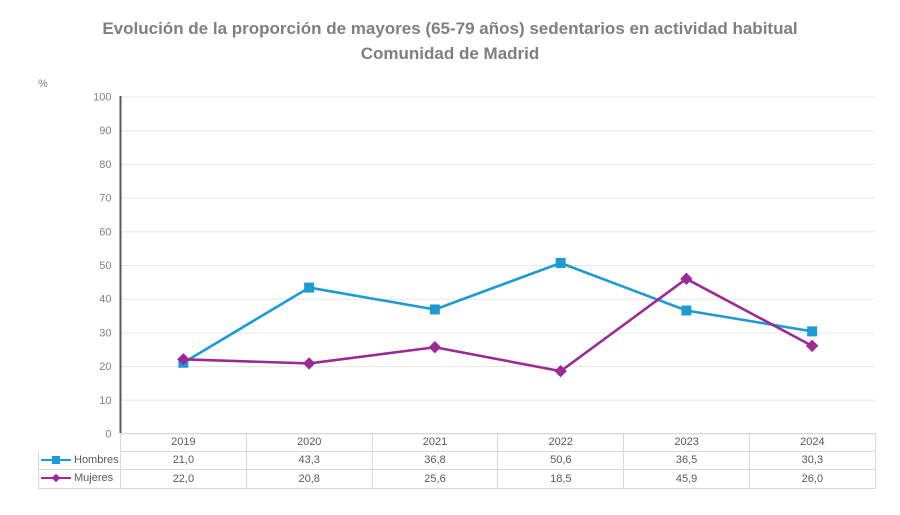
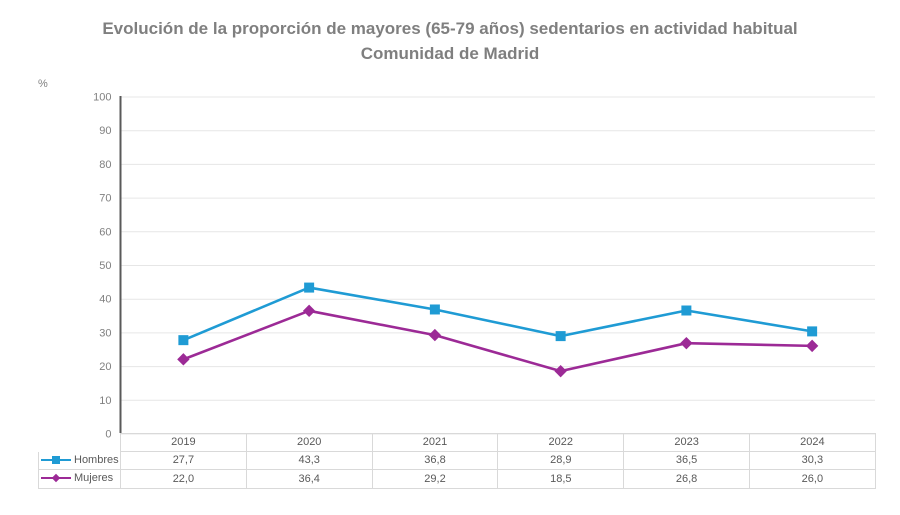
Hombres/2019: 21,0 -> 27,7
Mujeres/2020: 20,8 -> 36,4
Mujeres/2021: 25,6 -> 29,2
Hombres/2022: 50,6 -> 28,9
Mujeres/2023: 45,9 -> 26,8
